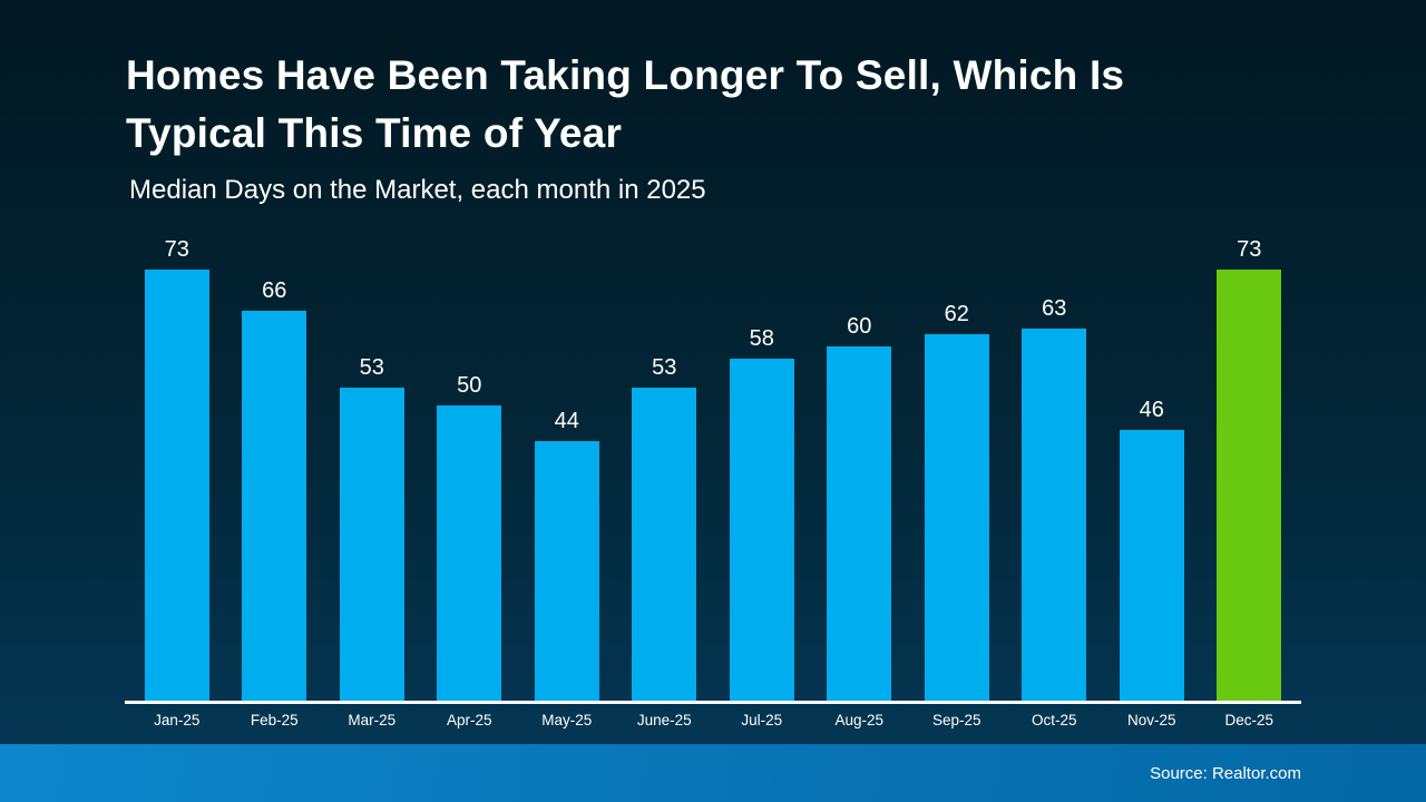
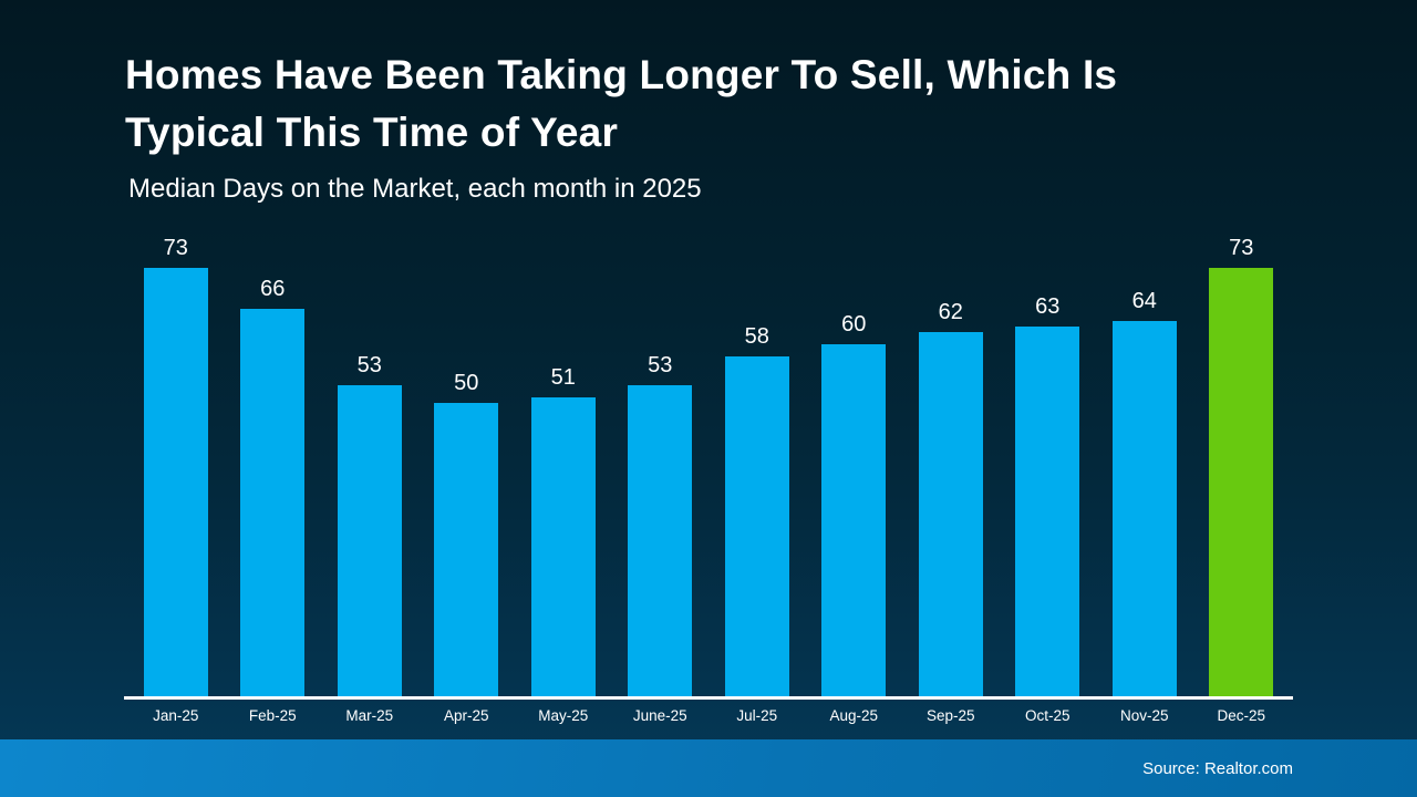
May-25: 44 -> 51
Nov-25: 46 -> 64
